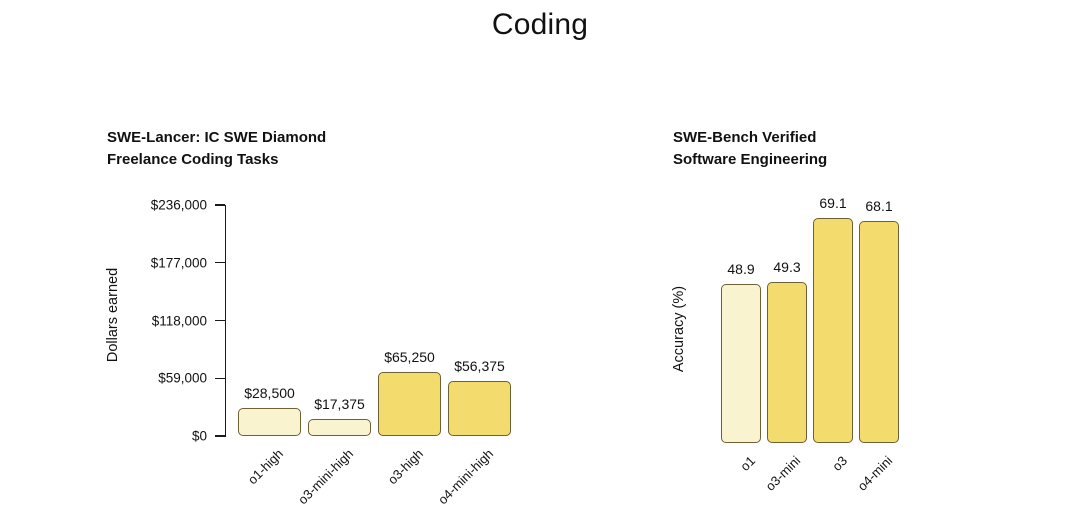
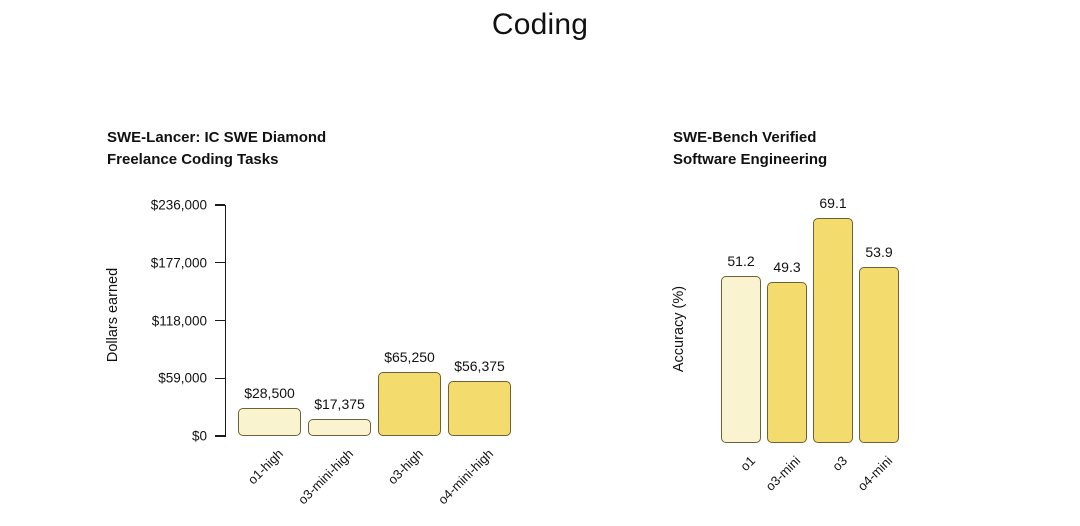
SWE-Bench Verified Software Engineering/o1: 48.9 -> 51.2
SWE-Bench Verified Software Engineering/o4-mini: 68.1 -> 53.9
